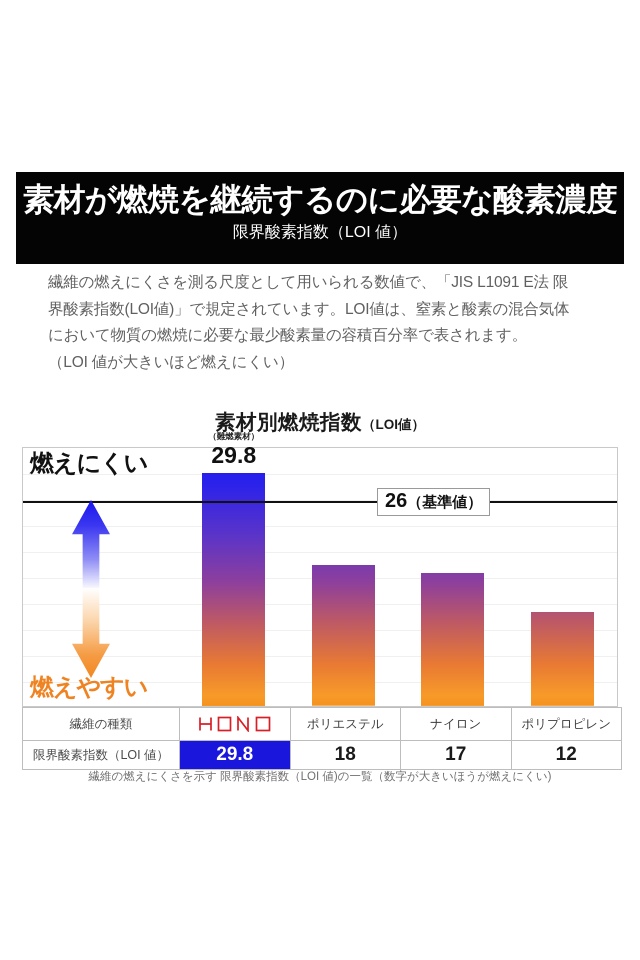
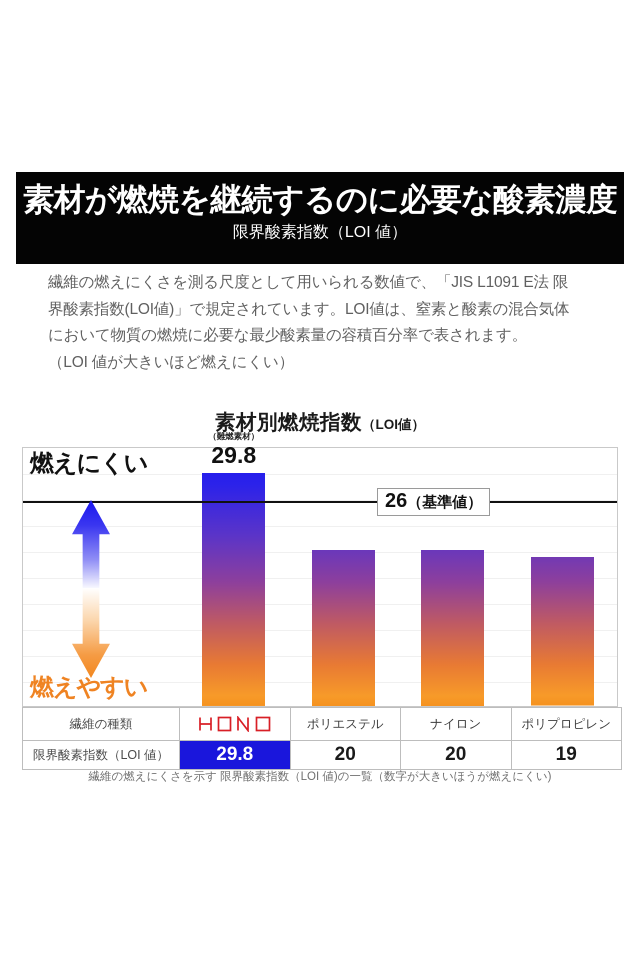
ポリエステル: 18 -> 20
ナイロン: 17 -> 20
ポリプロピレン: 12 -> 19
